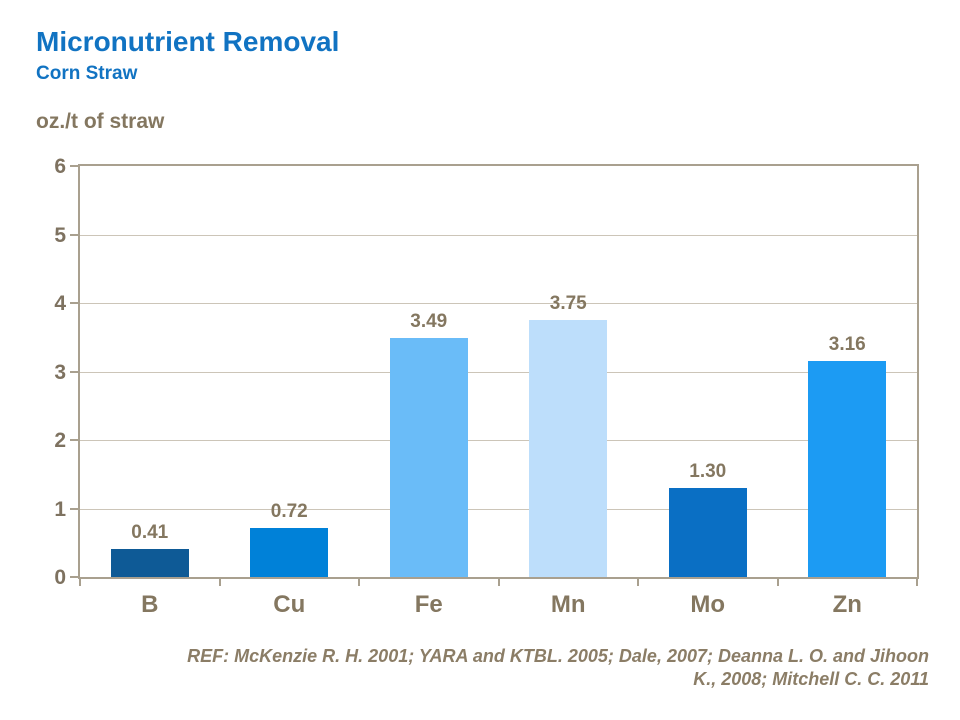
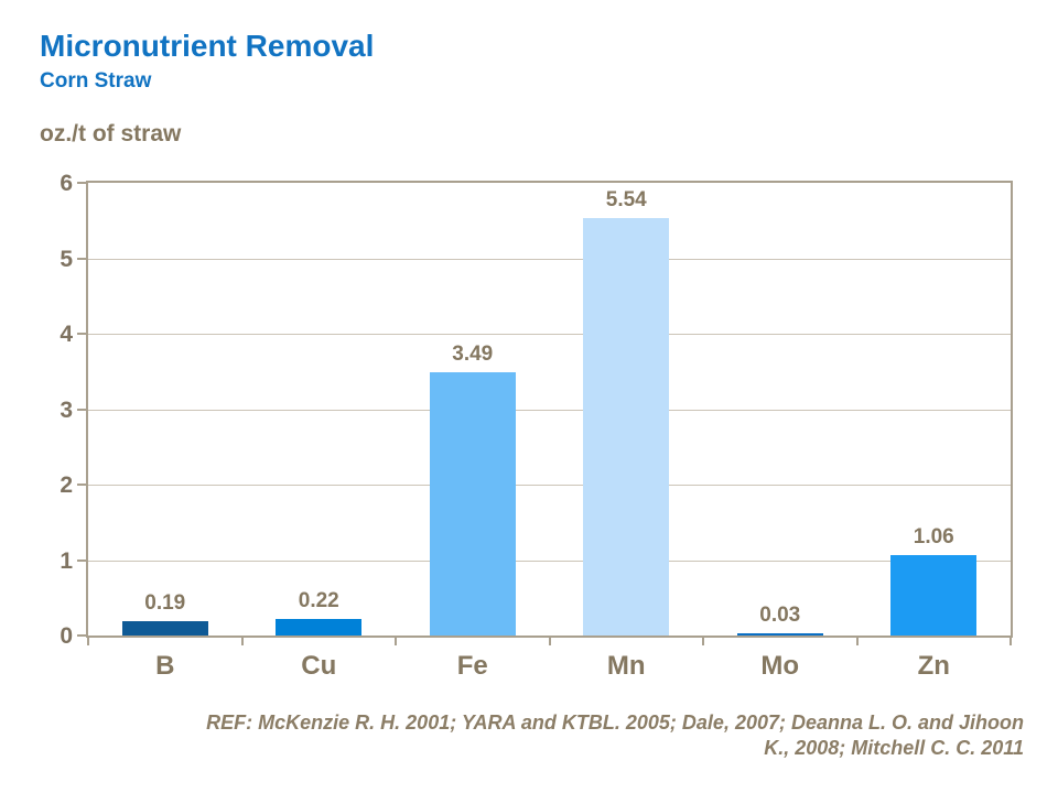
B: 0.41 -> 0.19
Cu: 0.72 -> 0.22
Mn: 3.75 -> 5.54
Mo: 1.30 -> 0.03
Zn: 3.16 -> 1.06
